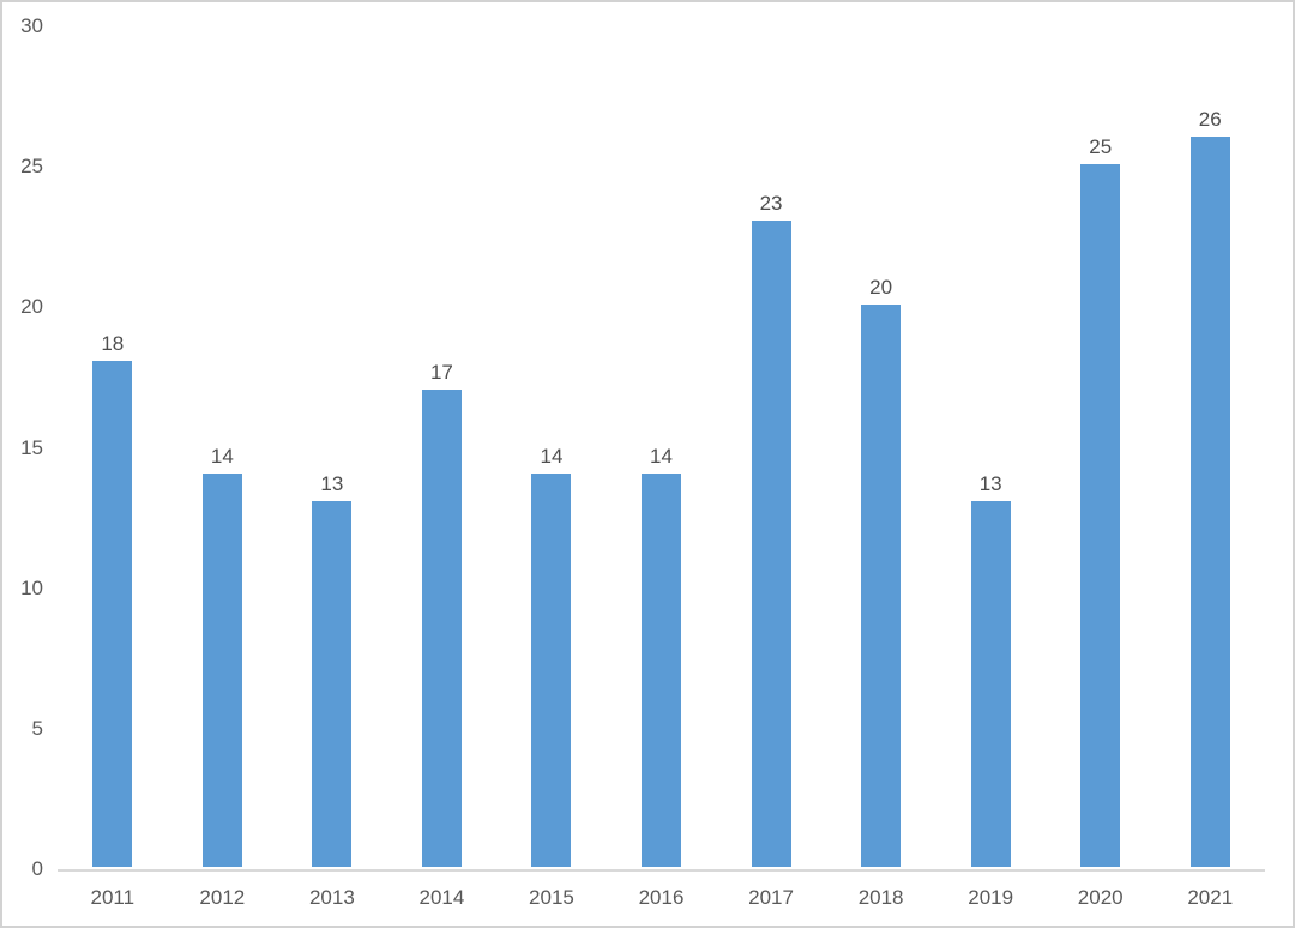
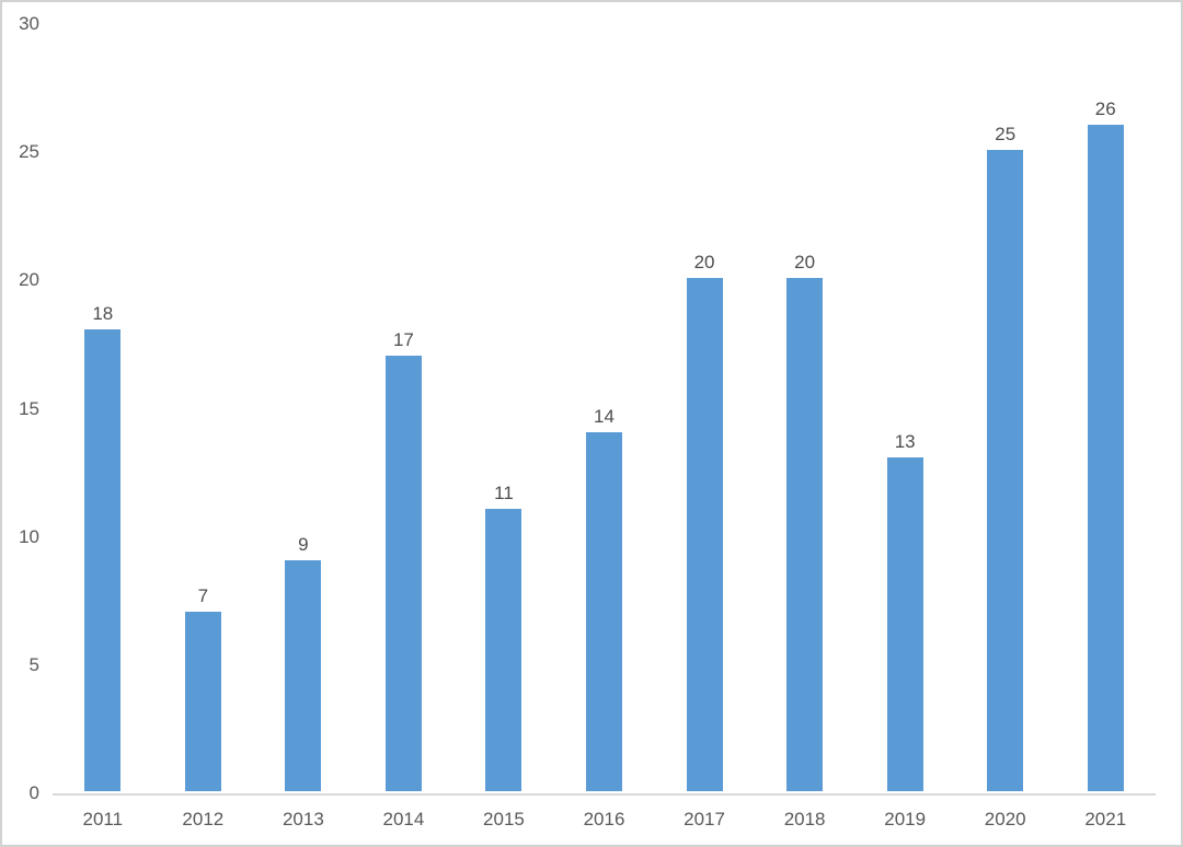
2012: 14 -> 7
2013: 13 -> 9
2015: 14 -> 11
2017: 23 -> 20
